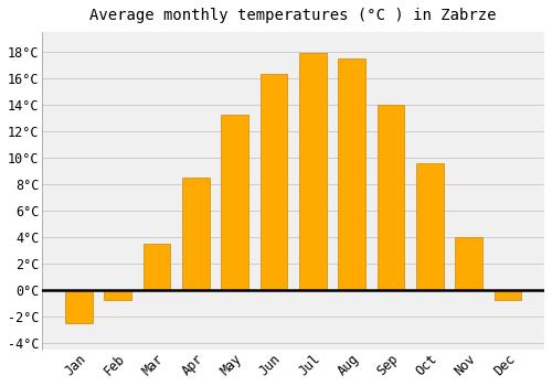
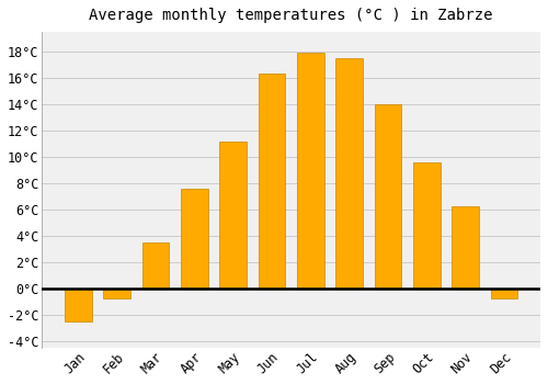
Apr: 8.5°C -> 7.6°C
May: 13.3°C -> 11.2°C
Nov: 4.0°C -> 6.3°C
